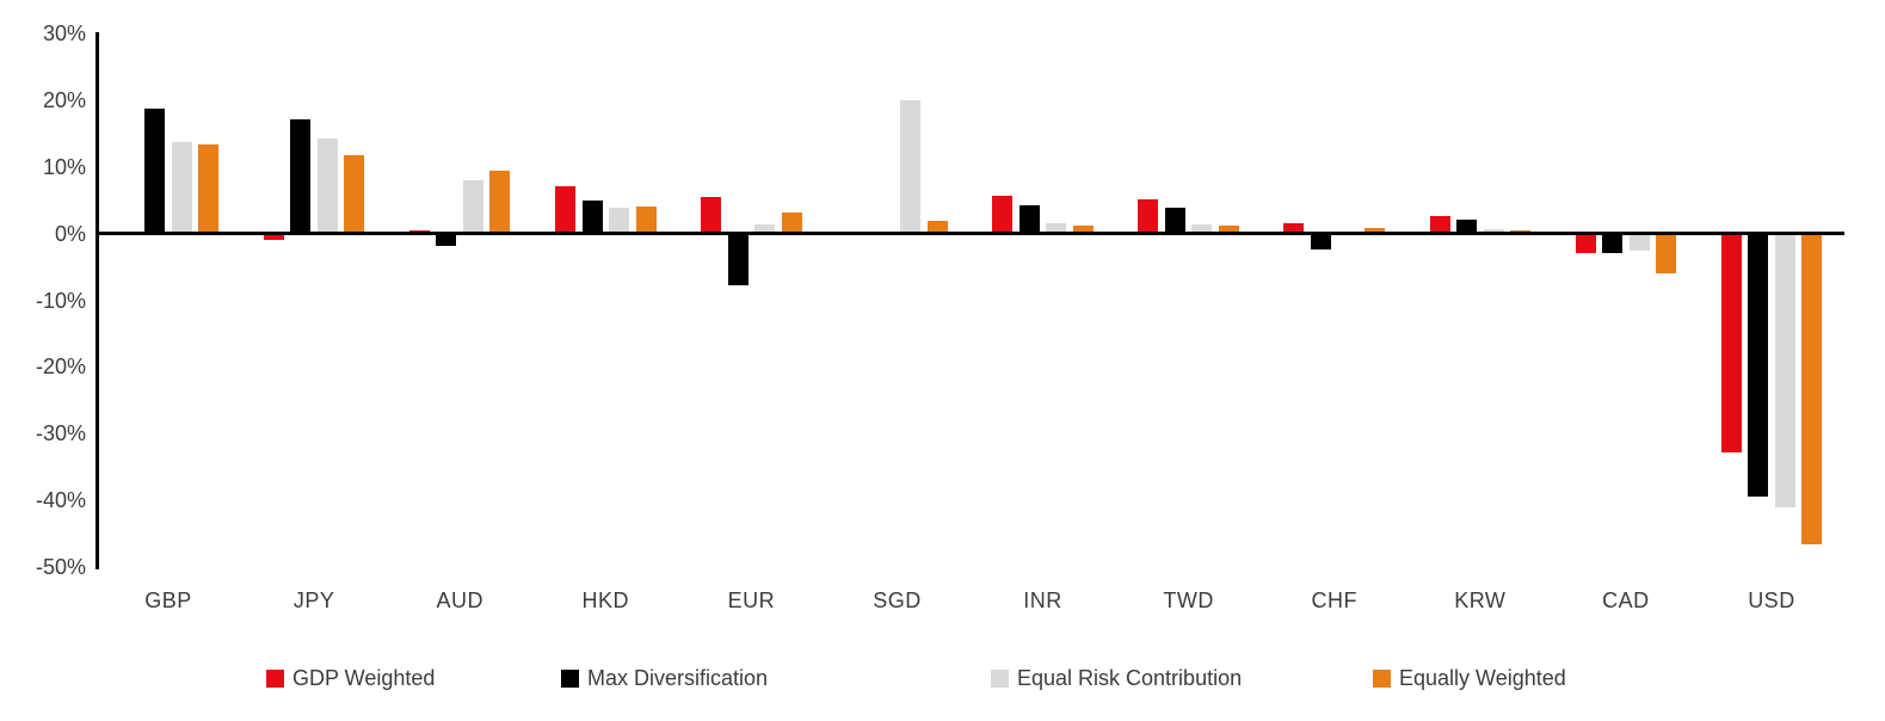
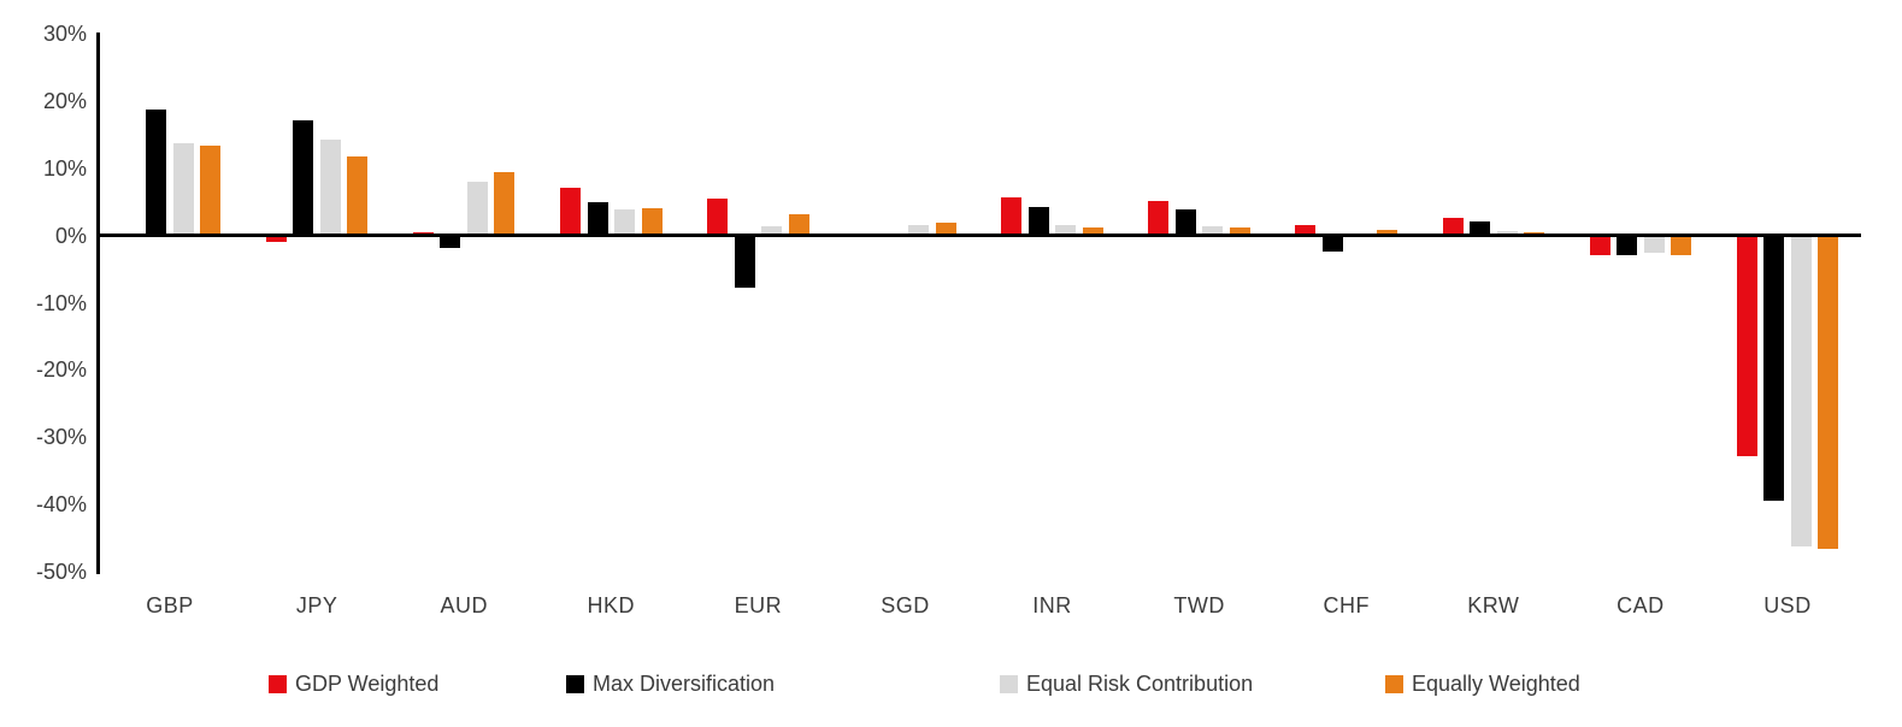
Equal Risk Contribution/SGD: 20% -> 2%
Equally Weighted/CAD: -6% -> -3%
Equal Risk Contribution/USD: -41% -> -46%
